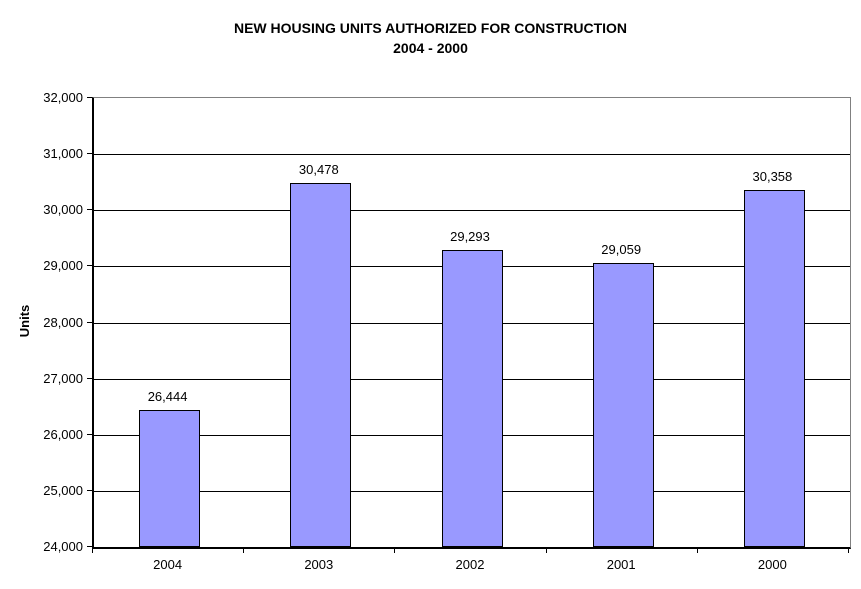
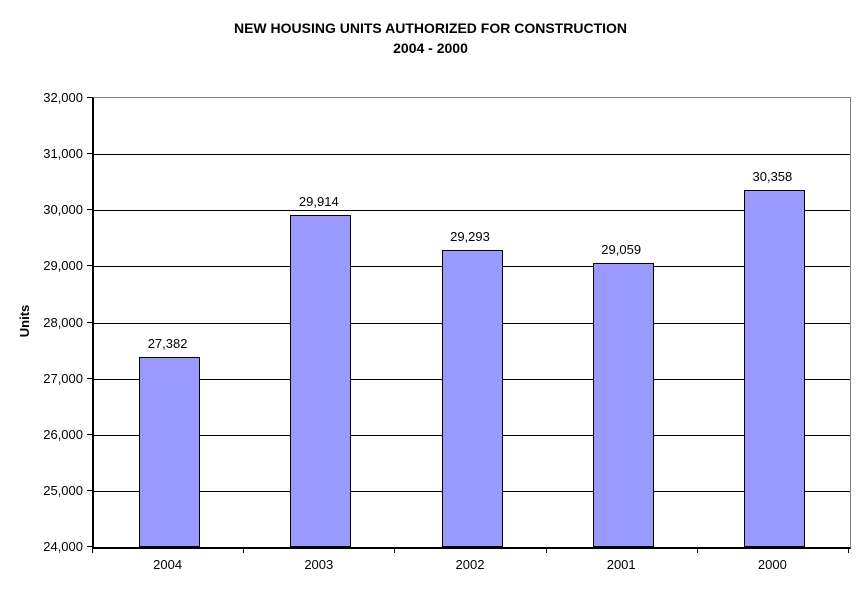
2004: 26,444 -> 27,382
2003: 30,478 -> 29,914
